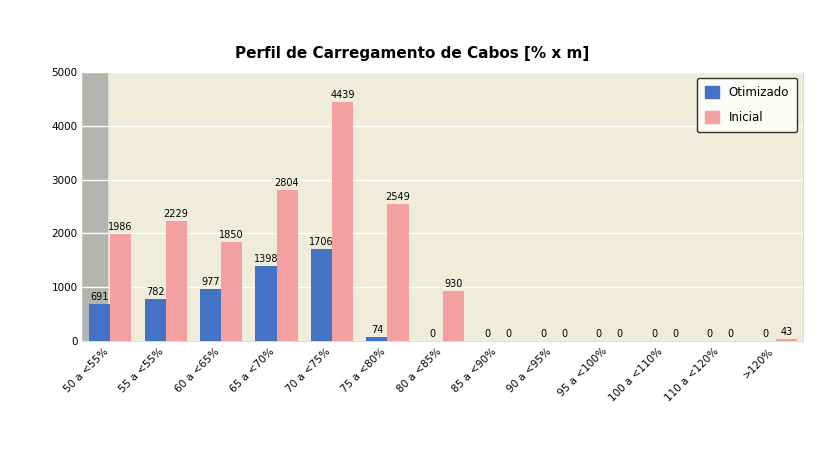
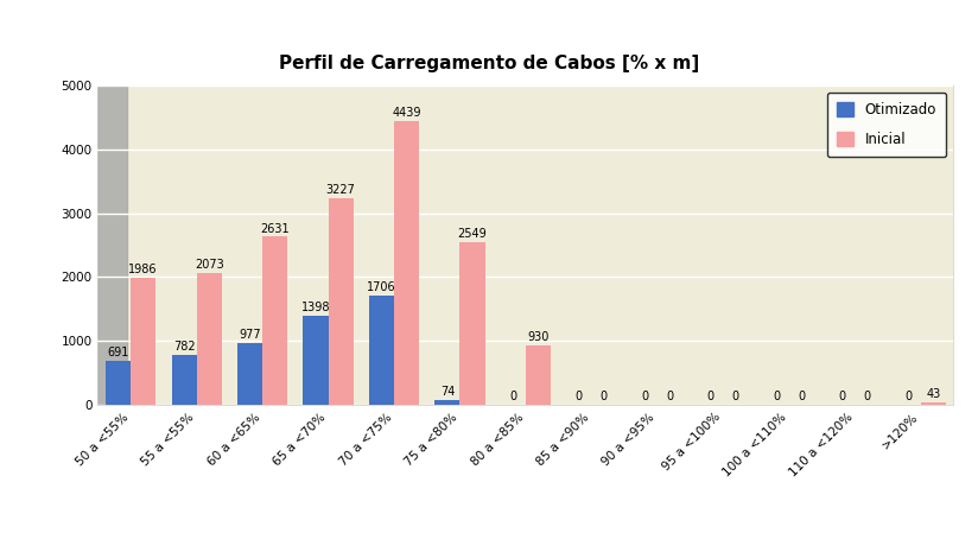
Inicial/55 a <55%: 2229 -> 2073
Inicial/60 a <65%: 1850 -> 2631
Inicial/65 a <70%: 2804 -> 3227
